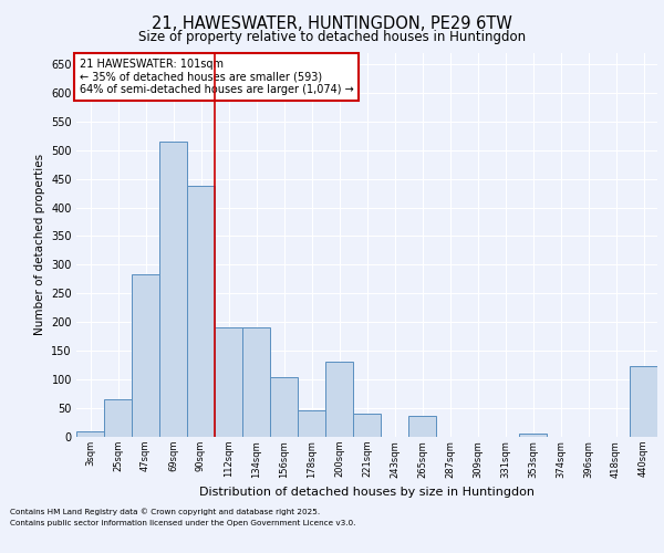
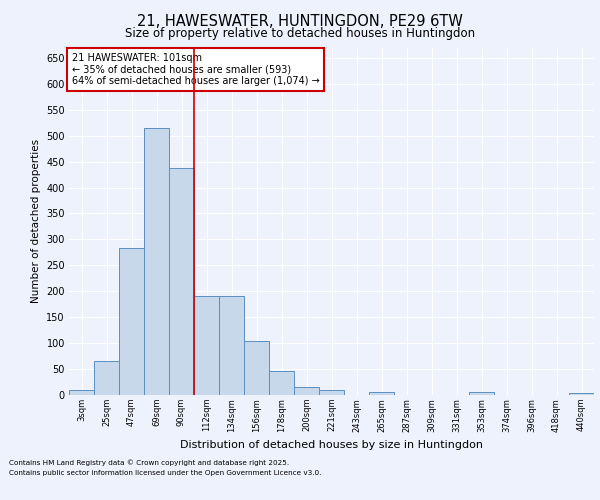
200sqm: 132 -> 16
221sqm: 40 -> 10
265sqm: 36 -> 5
440sqm: 124 -> 3
